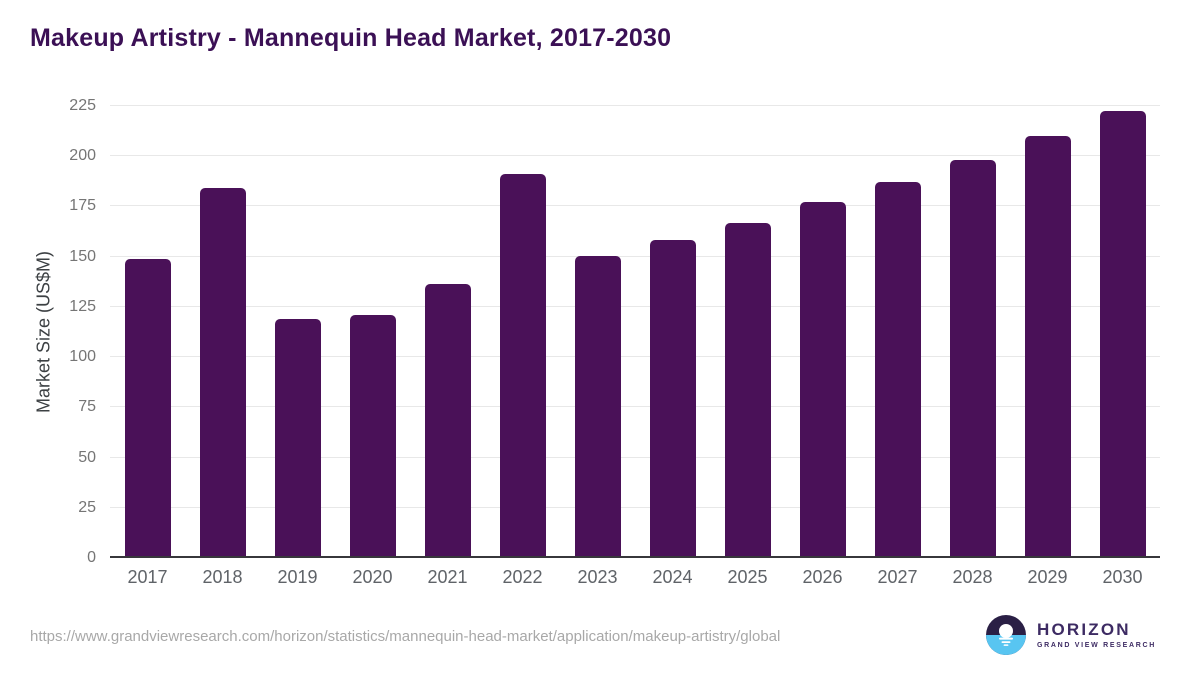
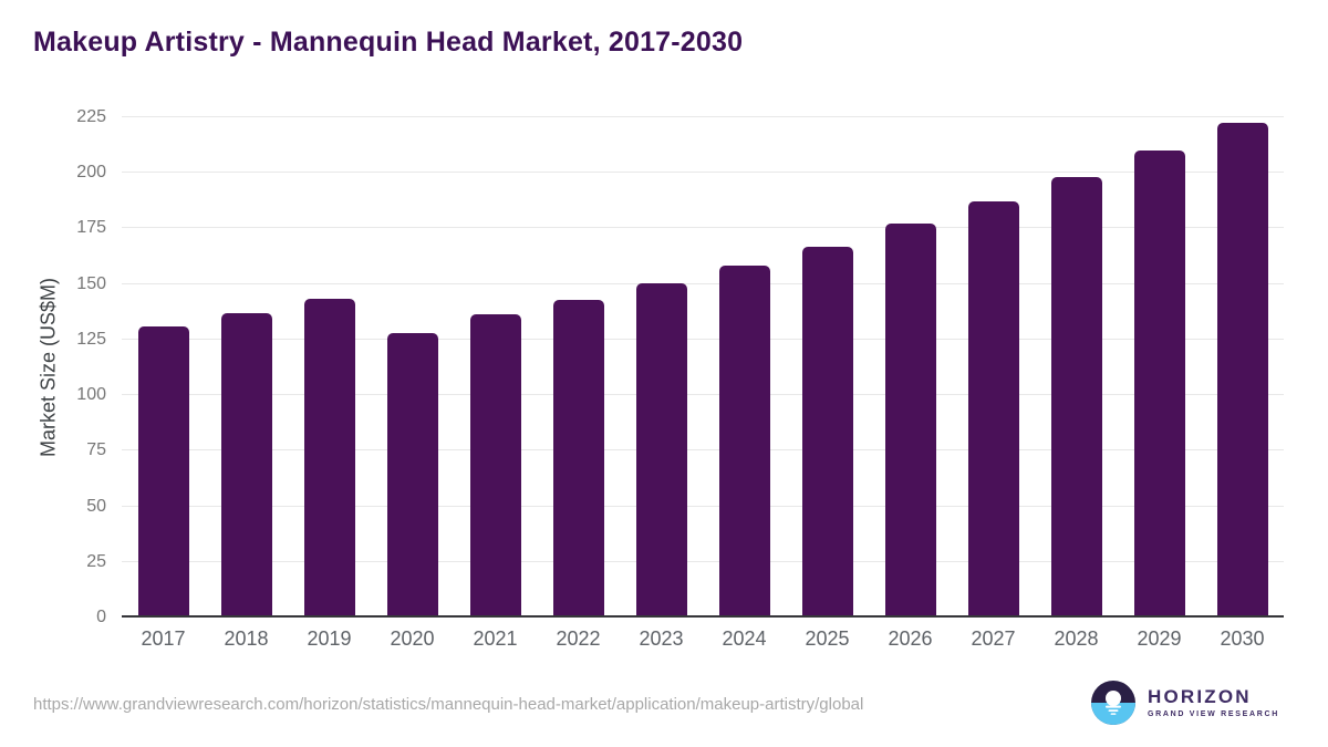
2017: 149 -> 131
2018: 184 -> 137
2019: 119 -> 144
2020: 121 -> 128
2022: 191 -> 143
